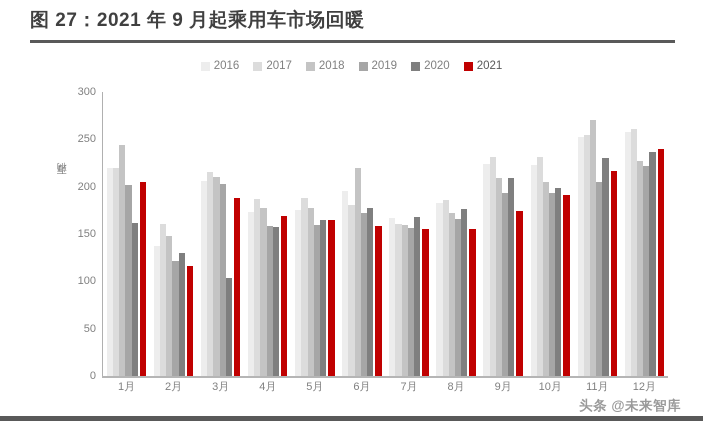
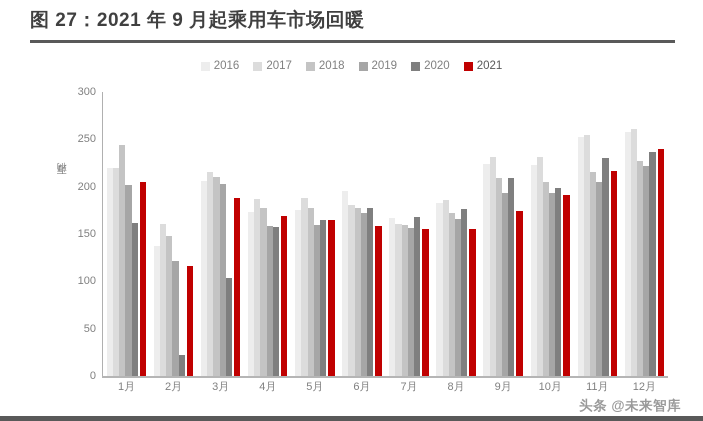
2020/2月: 130 -> 20
2018/6月: 220 -> 180
2018/11月: 270 -> 220
